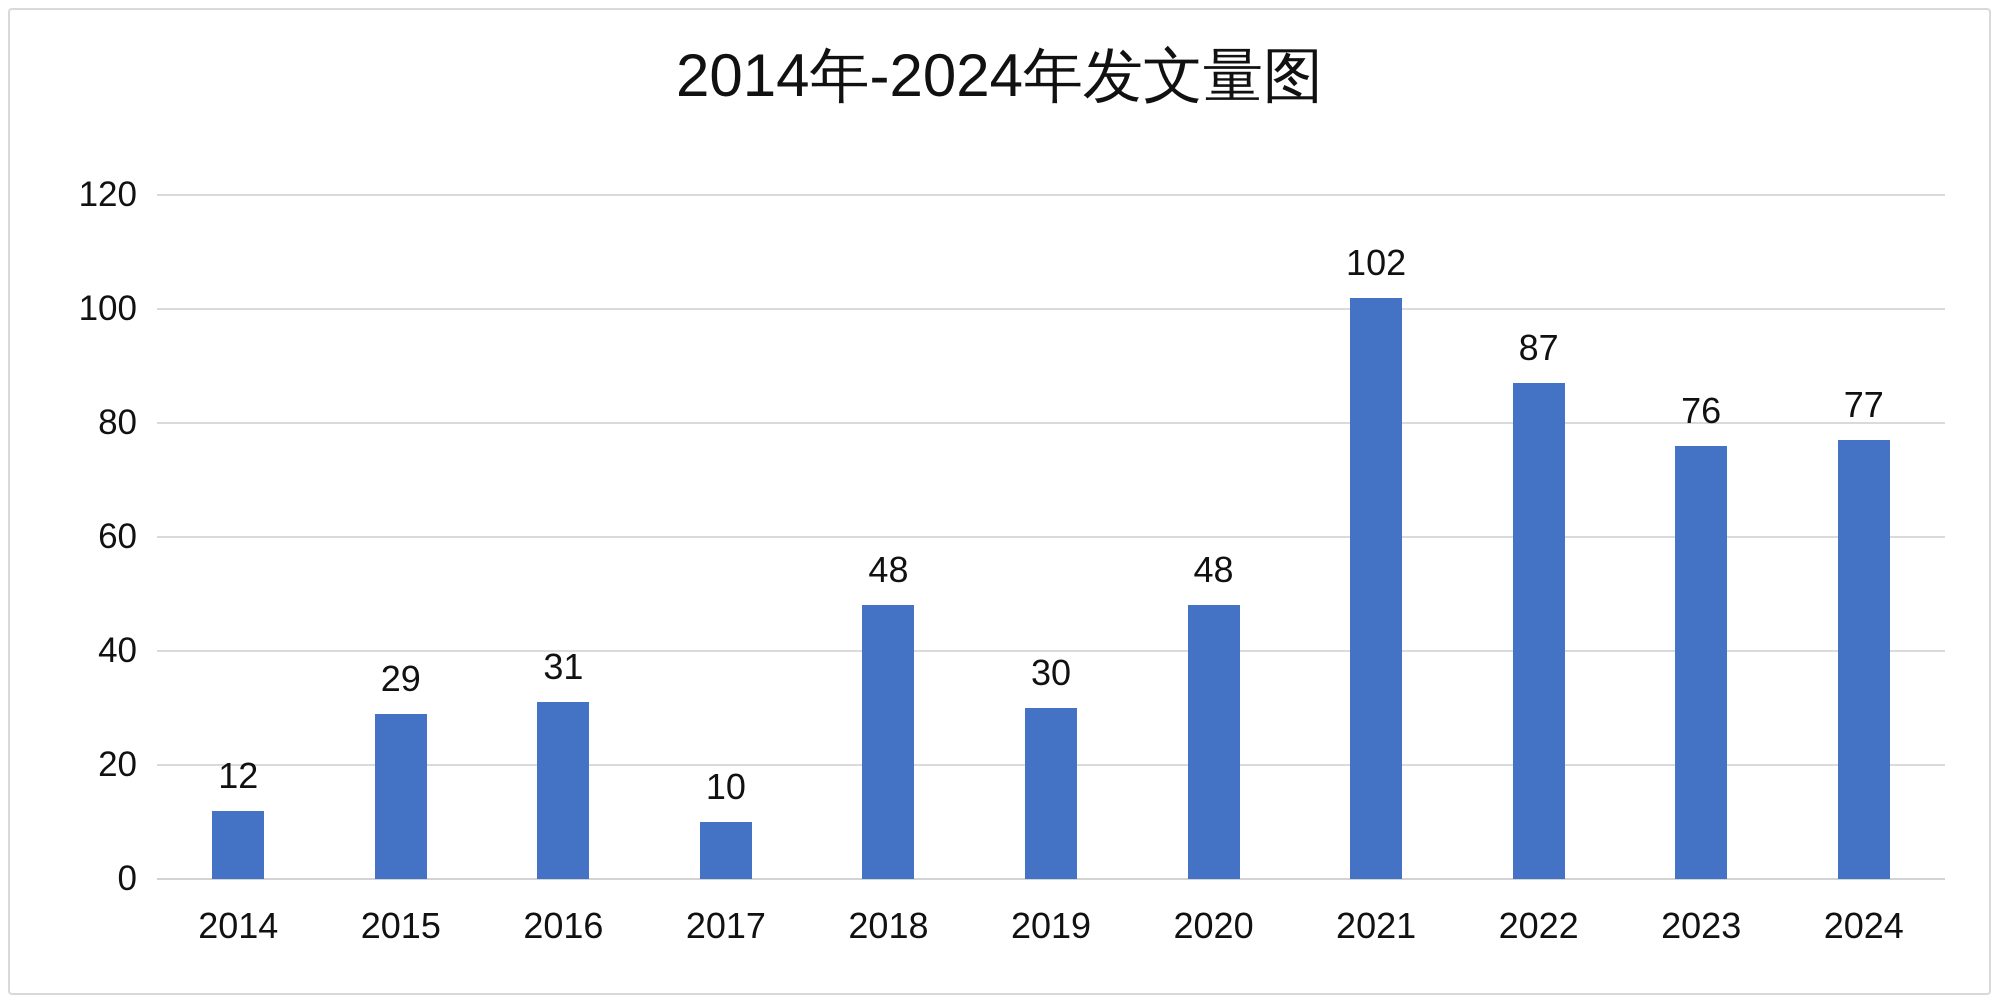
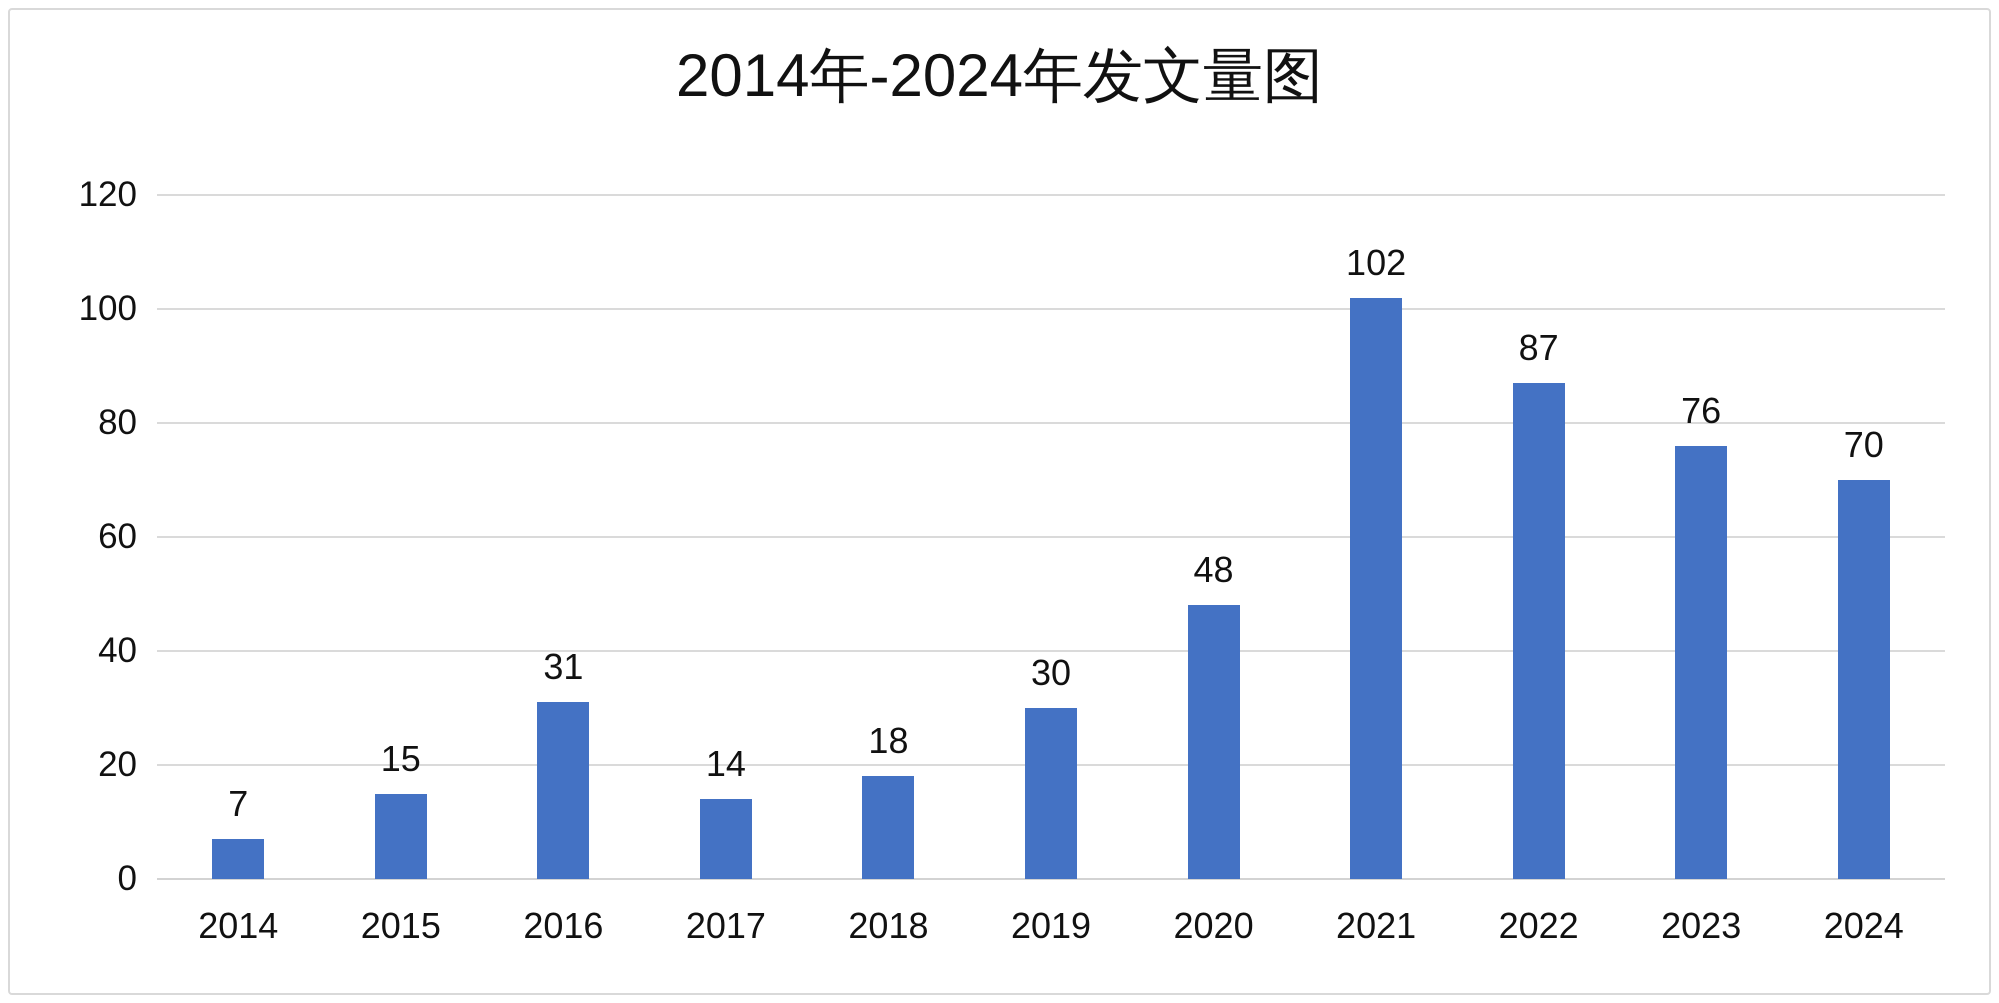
2014: 12 -> 7
2015: 29 -> 15
2017: 10 -> 14
2018: 48 -> 18
2024: 77 -> 70
